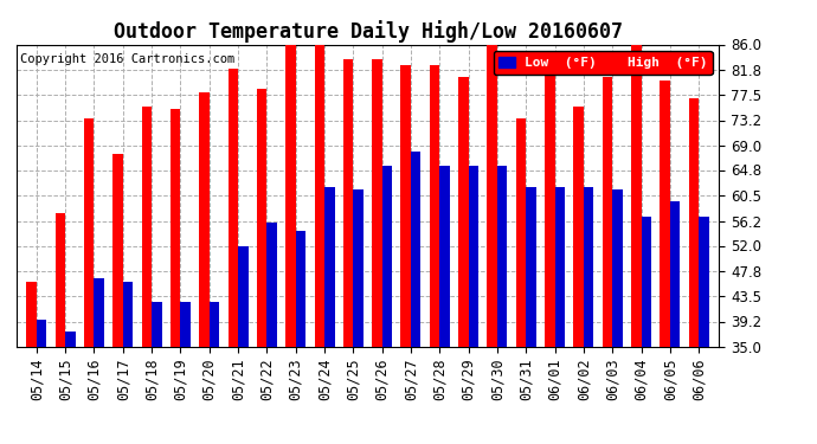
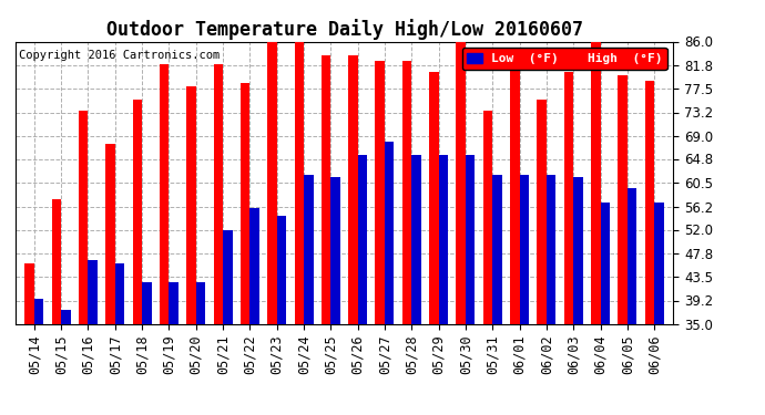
High (°F)/05/19: 75.2 -> 82.0
High (°F)/06/06: 77.0 -> 79.0
